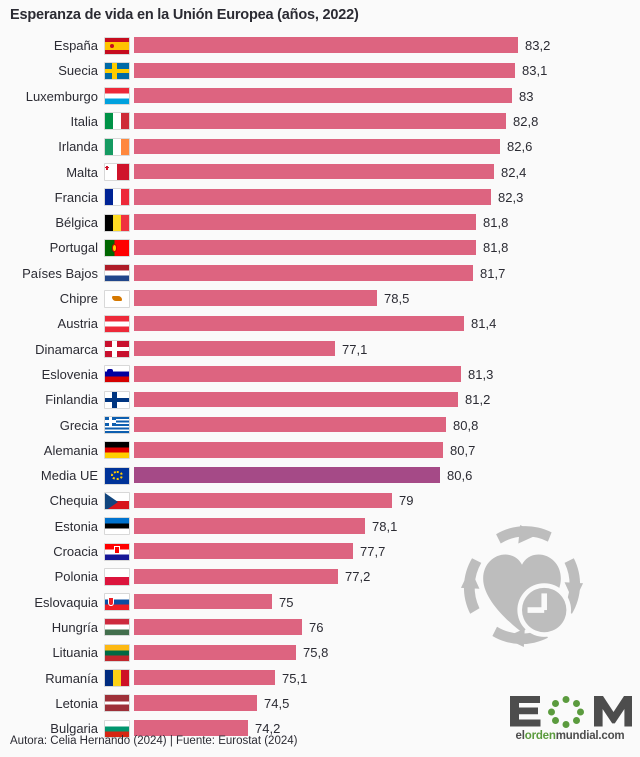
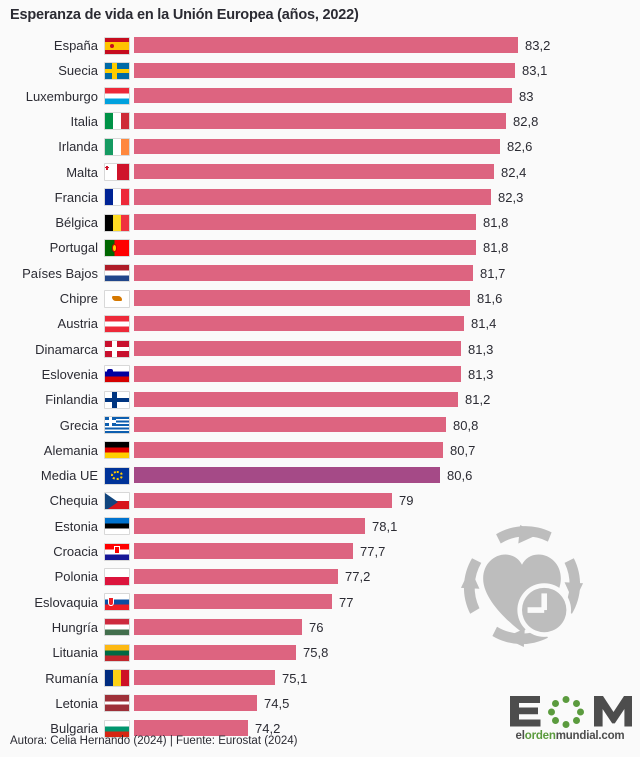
Chipre: 78,5 -> 81,6
Dinamarca: 77,1 -> 81,3
Eslovaquia: 75 -> 77
